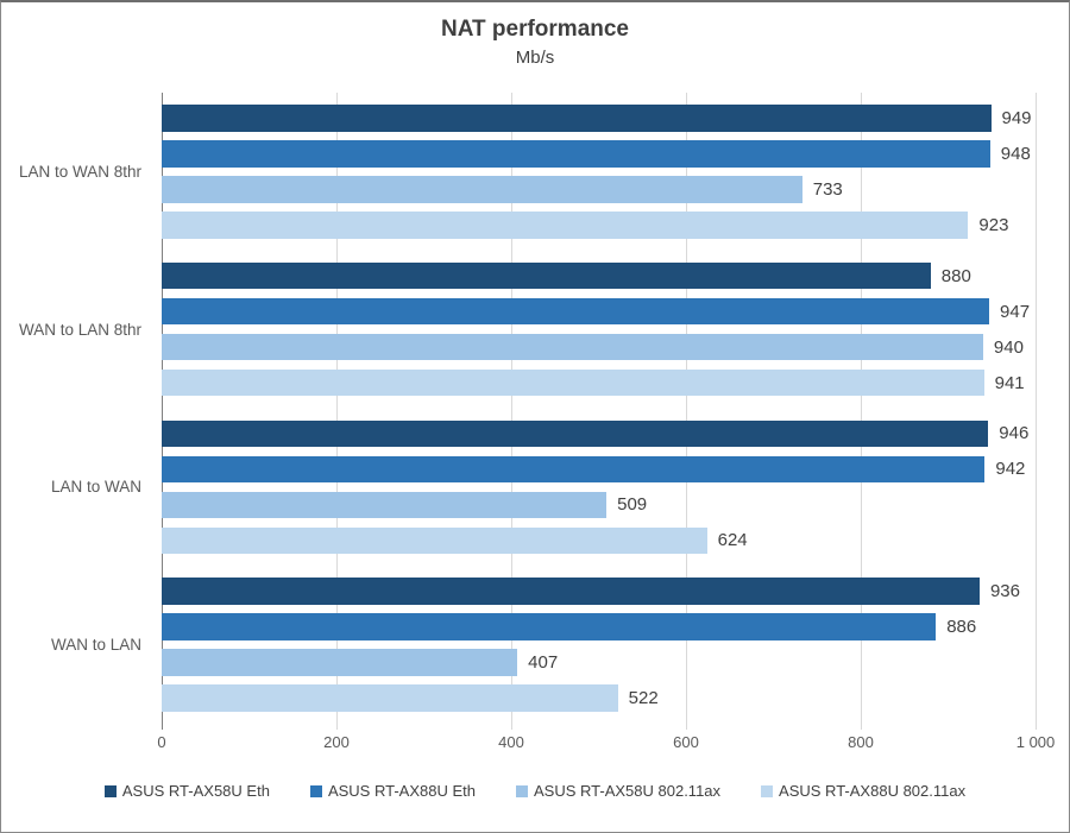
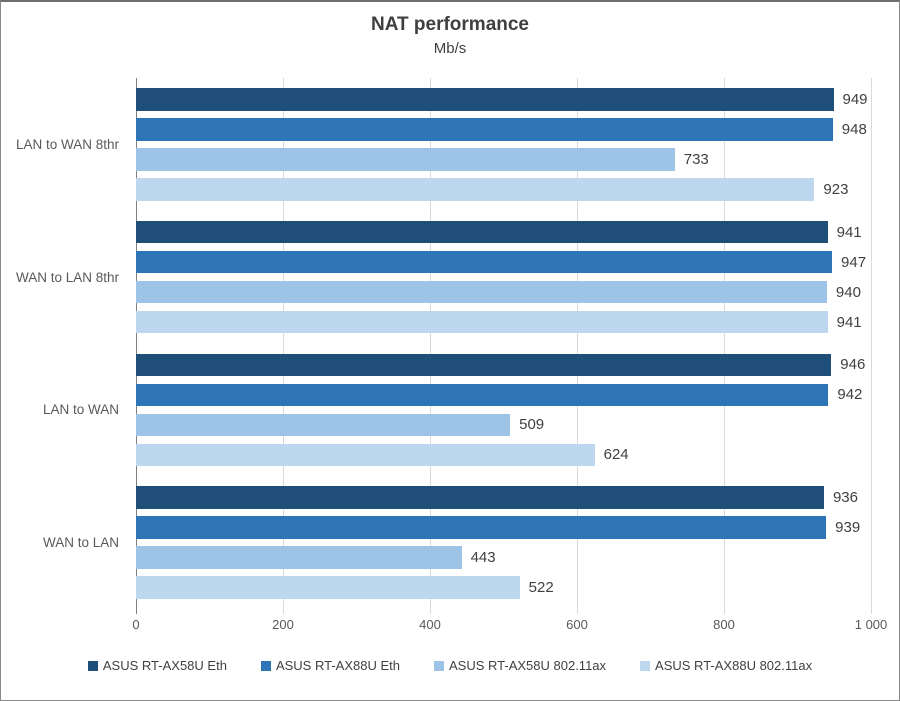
ASUS RT-AX58U Eth/WAN to LAN 8thr: 880 -> 941
ASUS RT-AX88U Eth/WAN to LAN: 886 -> 939
ASUS RT-AX58U 802.11ax/WAN to LAN: 407 -> 443
